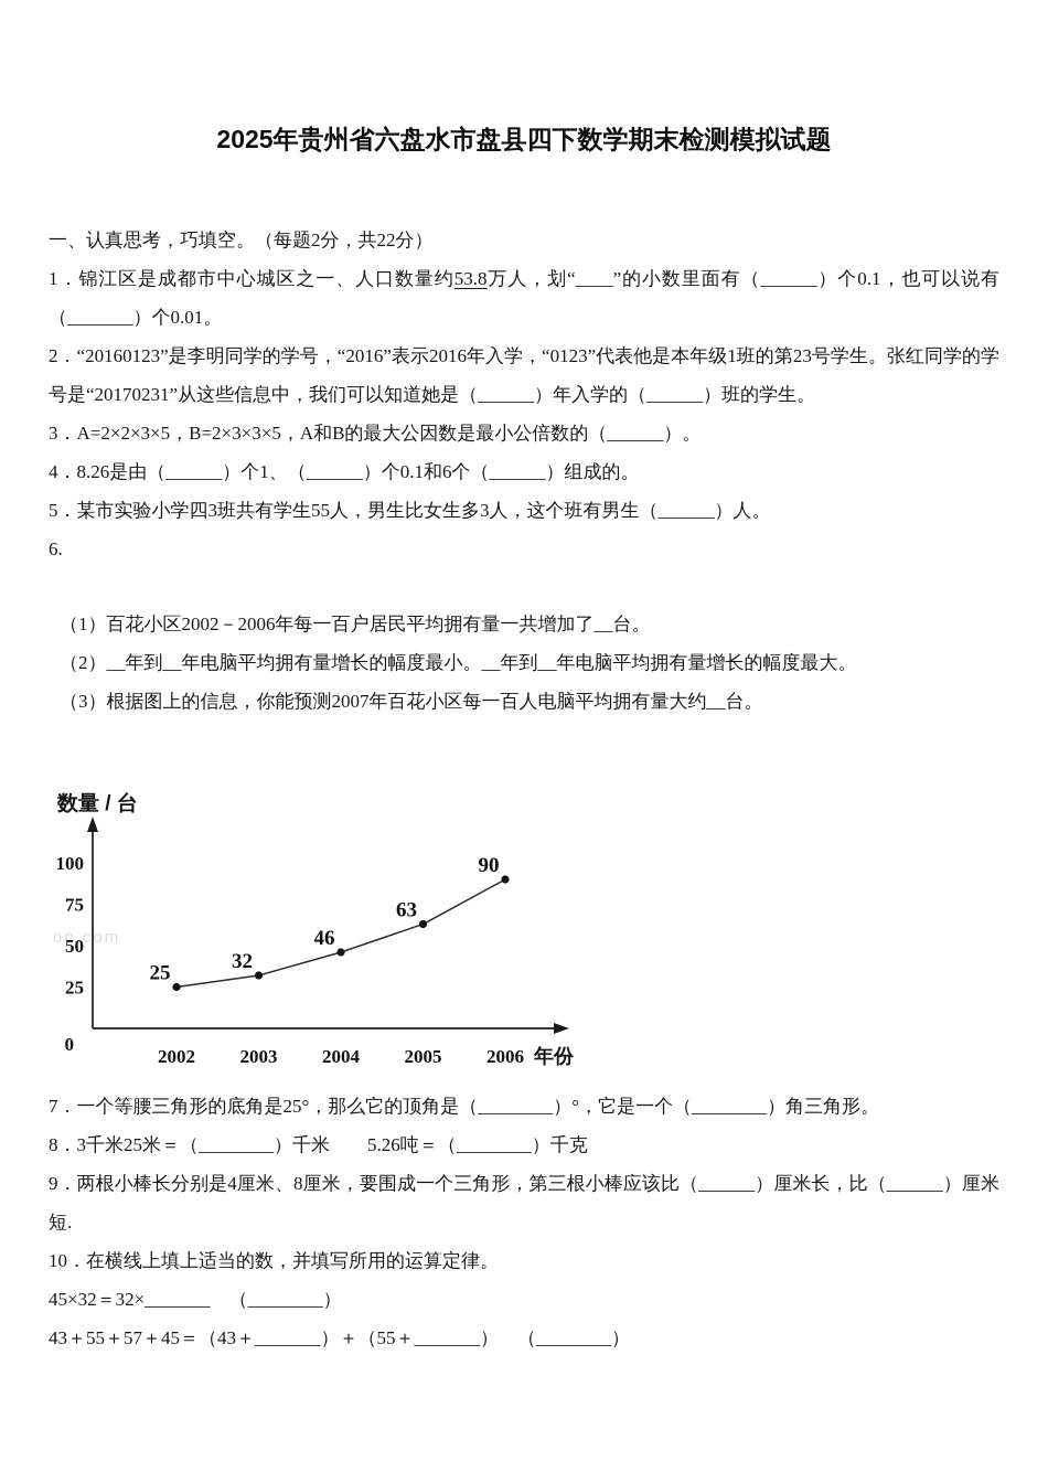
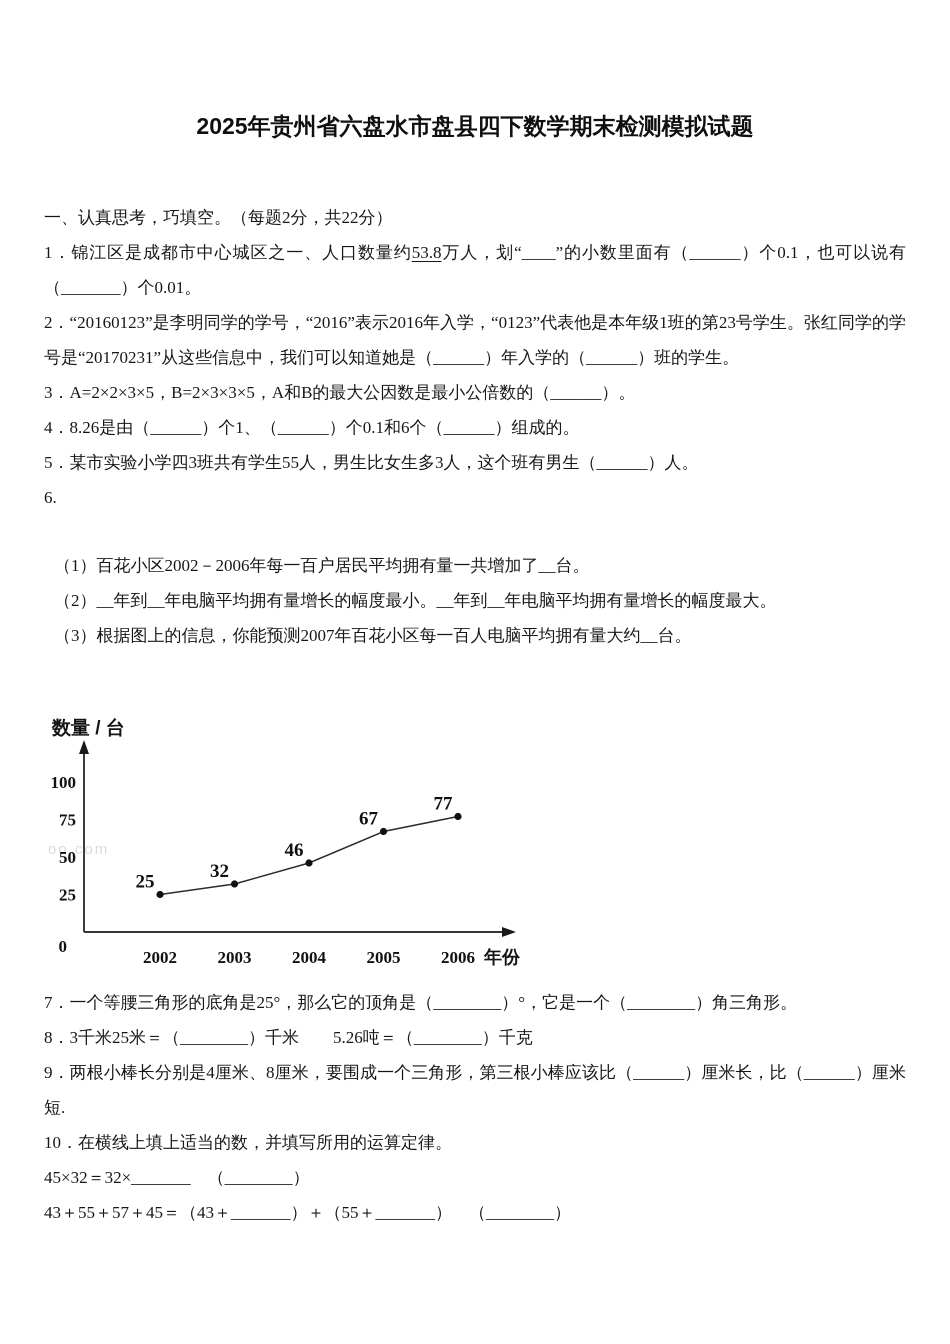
2005: 63 -> 67
2006: 90 -> 77
